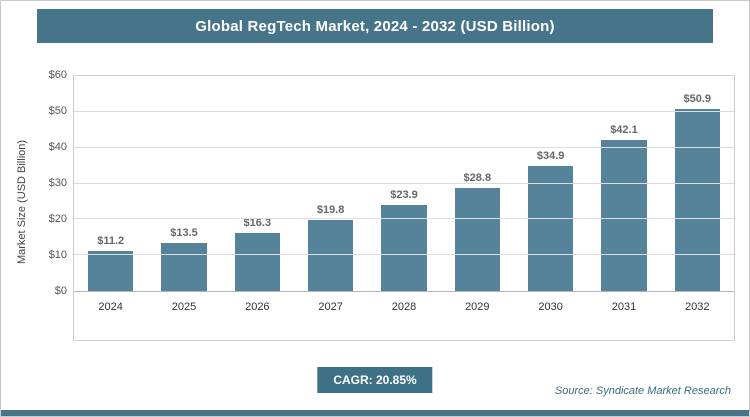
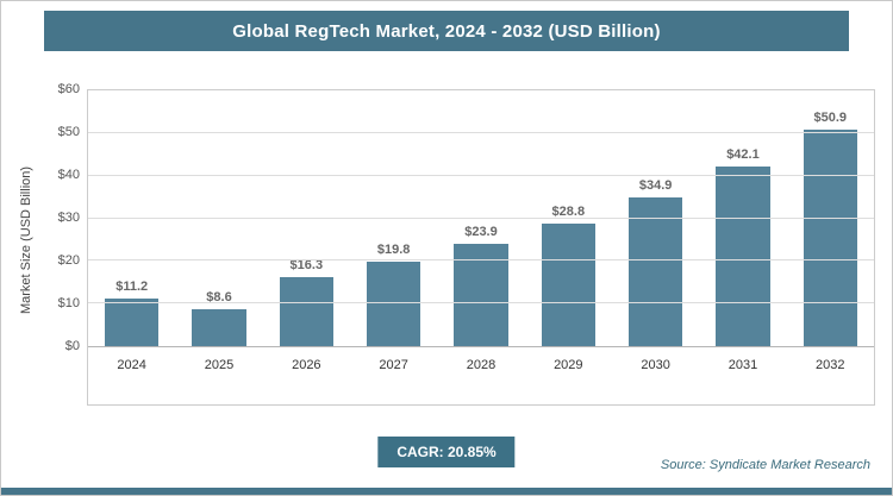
2025: $13.5 -> $8.6
